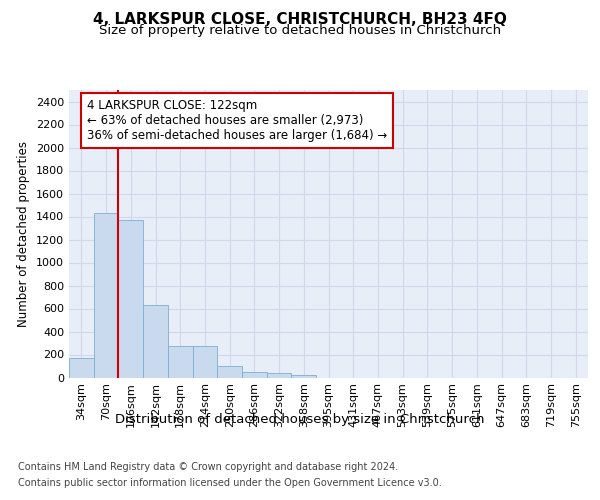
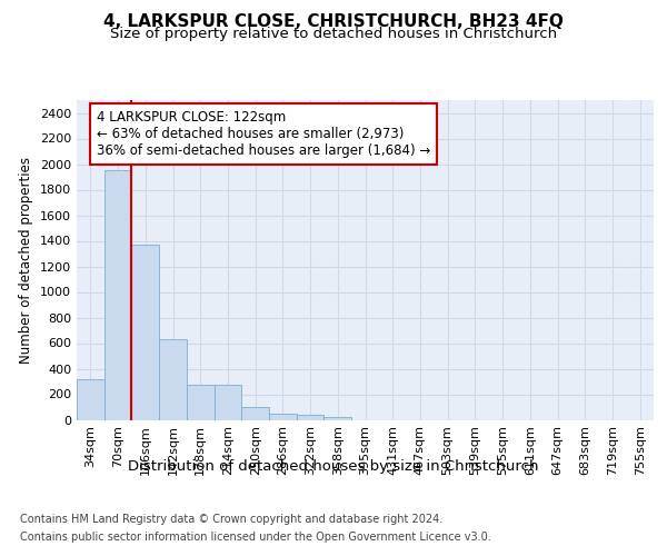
34sqm: 170 -> 320
70sqm: 1430 -> 1950
